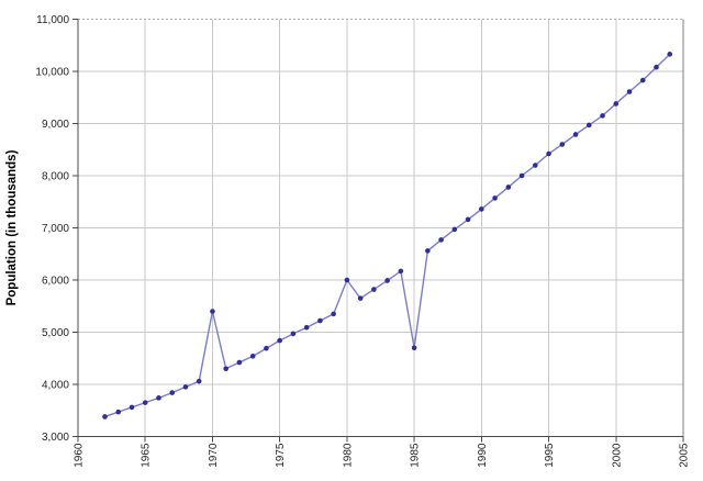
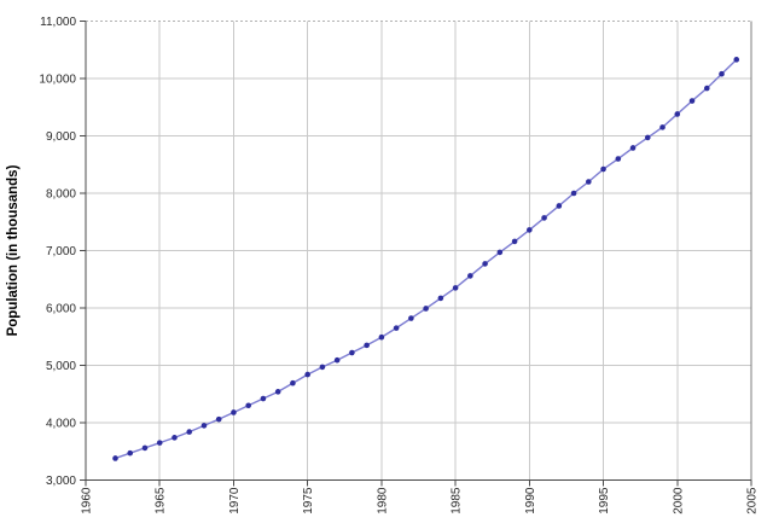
1970: 5400 -> 4200
1980: 6000 -> 5500
1985: 4700 -> 6400
